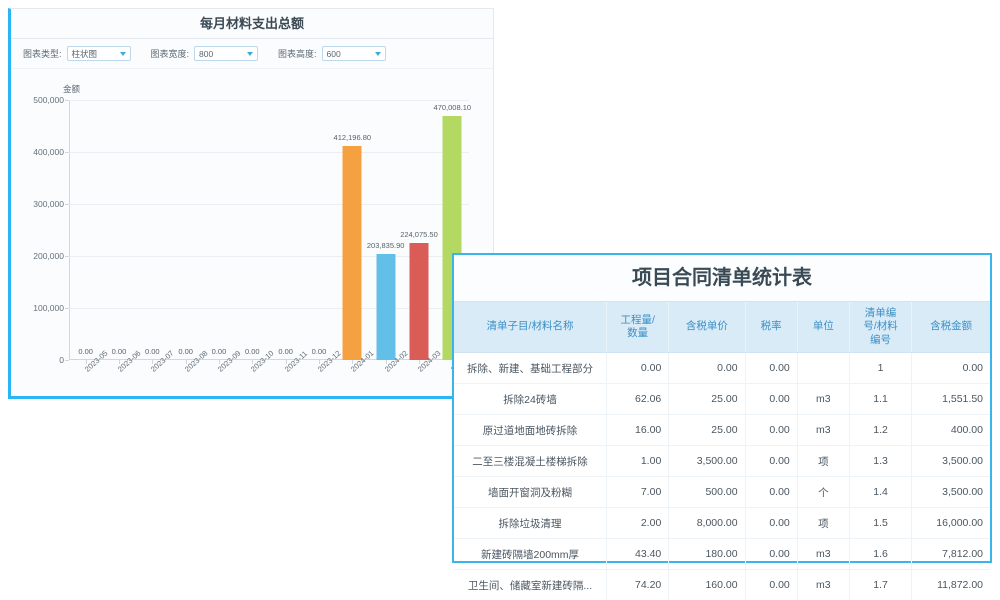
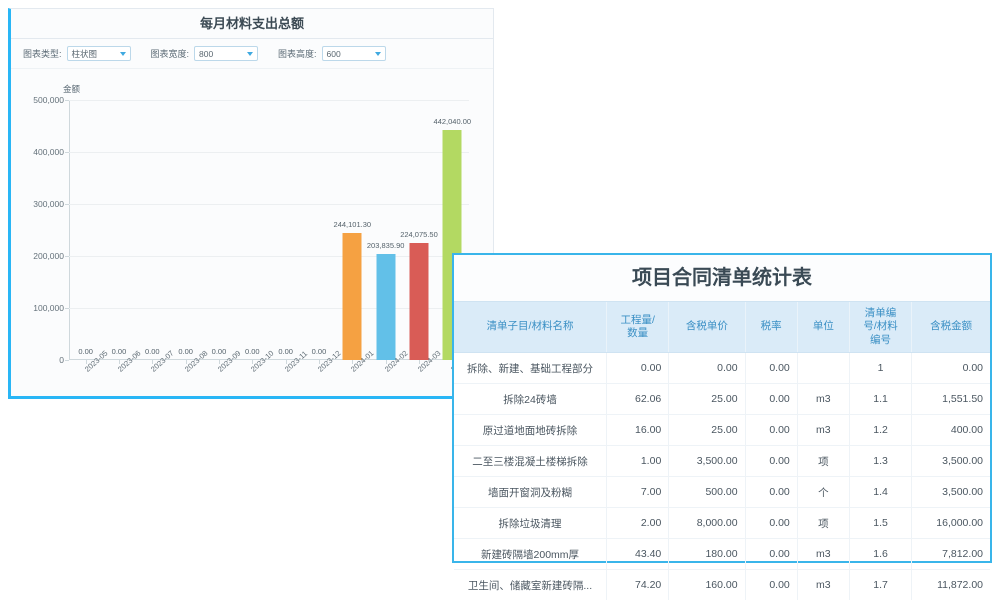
2024-01: 412,196.80 -> 244,101.30
2024-04: 470,008.10 -> 442,040.00
